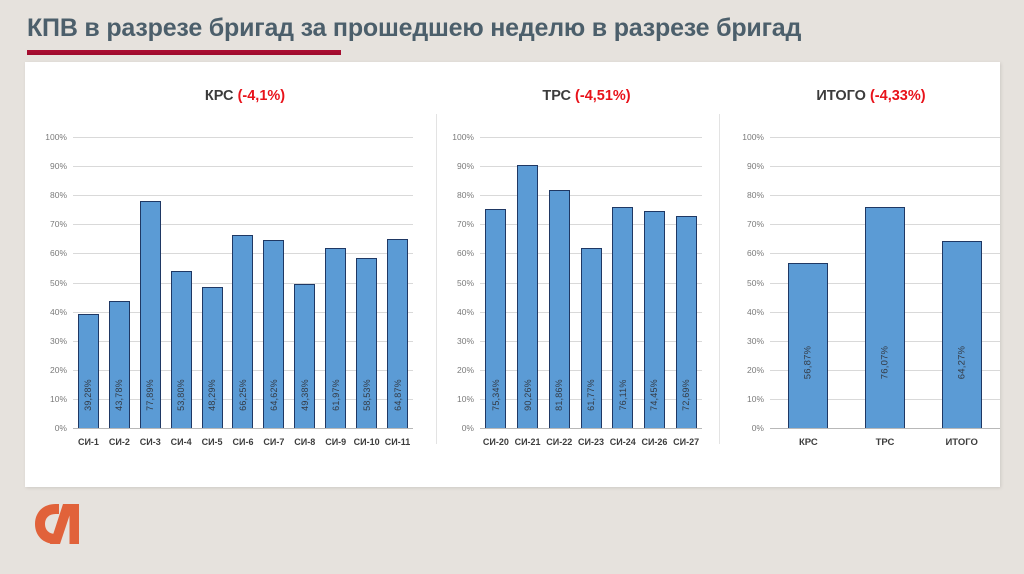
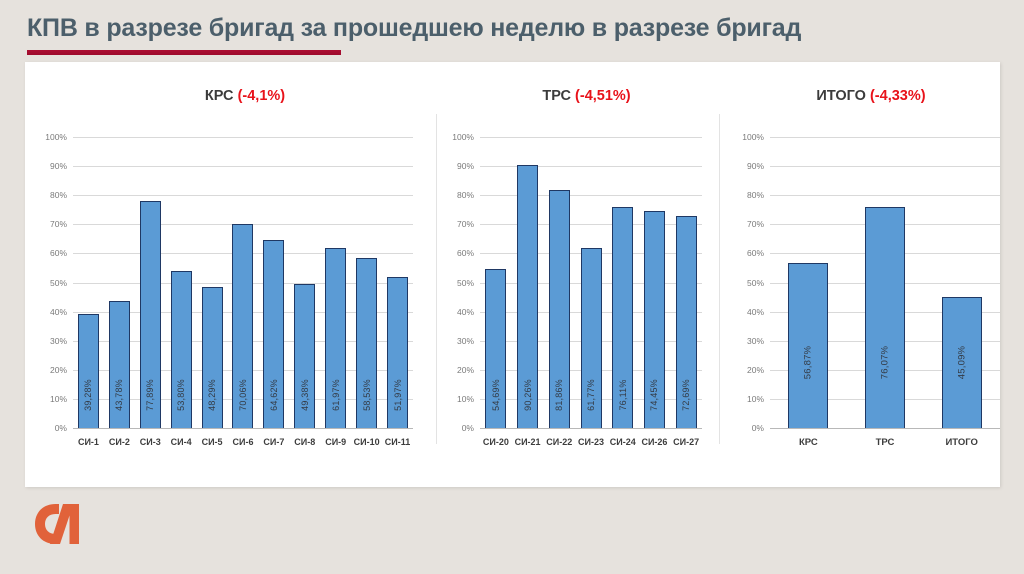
КРС (-4,1%)/СИ-6: 66,25% -> 70,06%
КРС (-4,1%)/СИ-11: 64,87% -> 51,97%
ТРС (-4,51%)/СИ-20: 75,34% -> 54,69%
ИТОГО (-4,33%)/ИТОГО: 64,27% -> 45,09%
